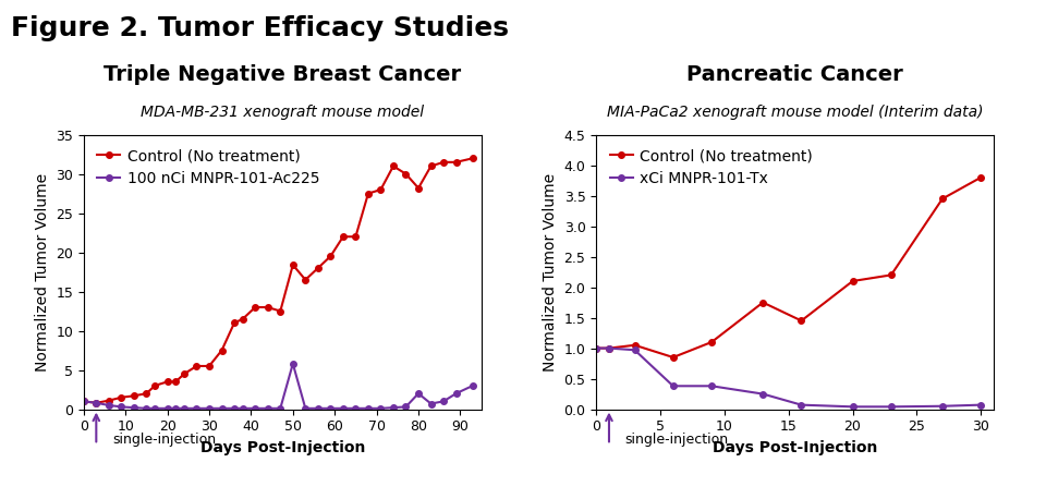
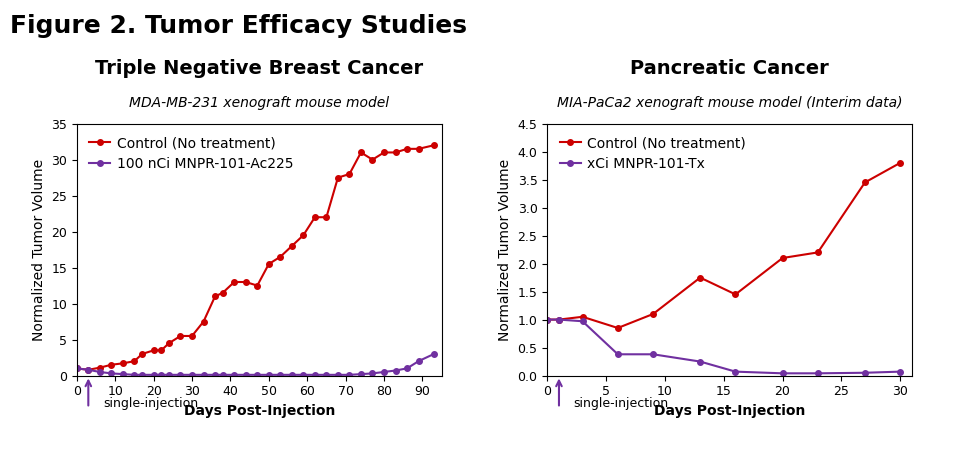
Control (No treatment)/50: 18.4 -> 15.5
100 nCi MNPR-101-Ac225/50: 5.8 -> 0.1
Control (No treatment)/80: 28.2 -> 31.0
100 nCi MNPR-101-Ac225/80: 2.0 -> 0.5
